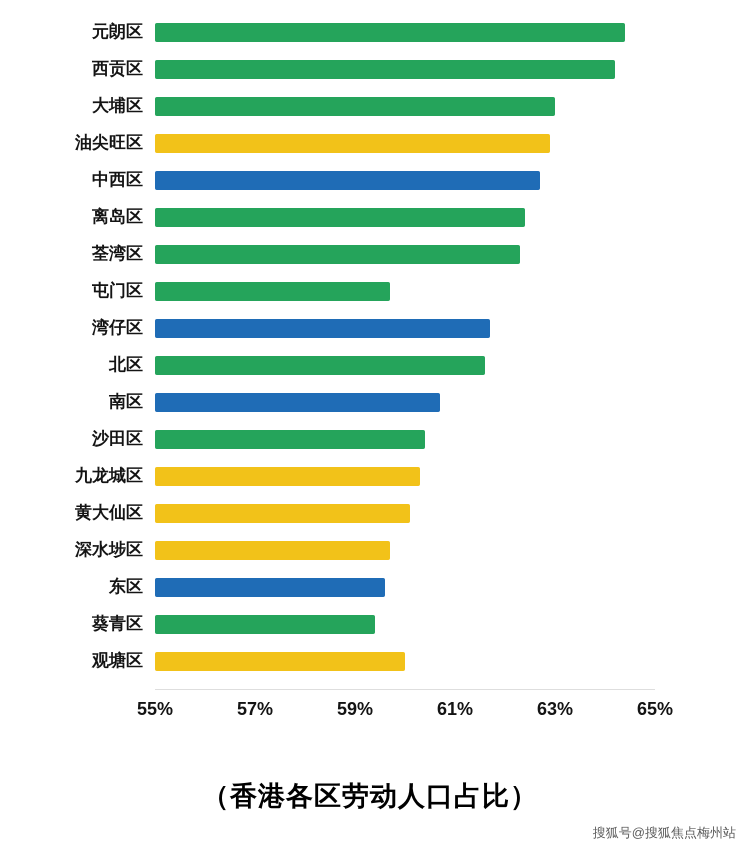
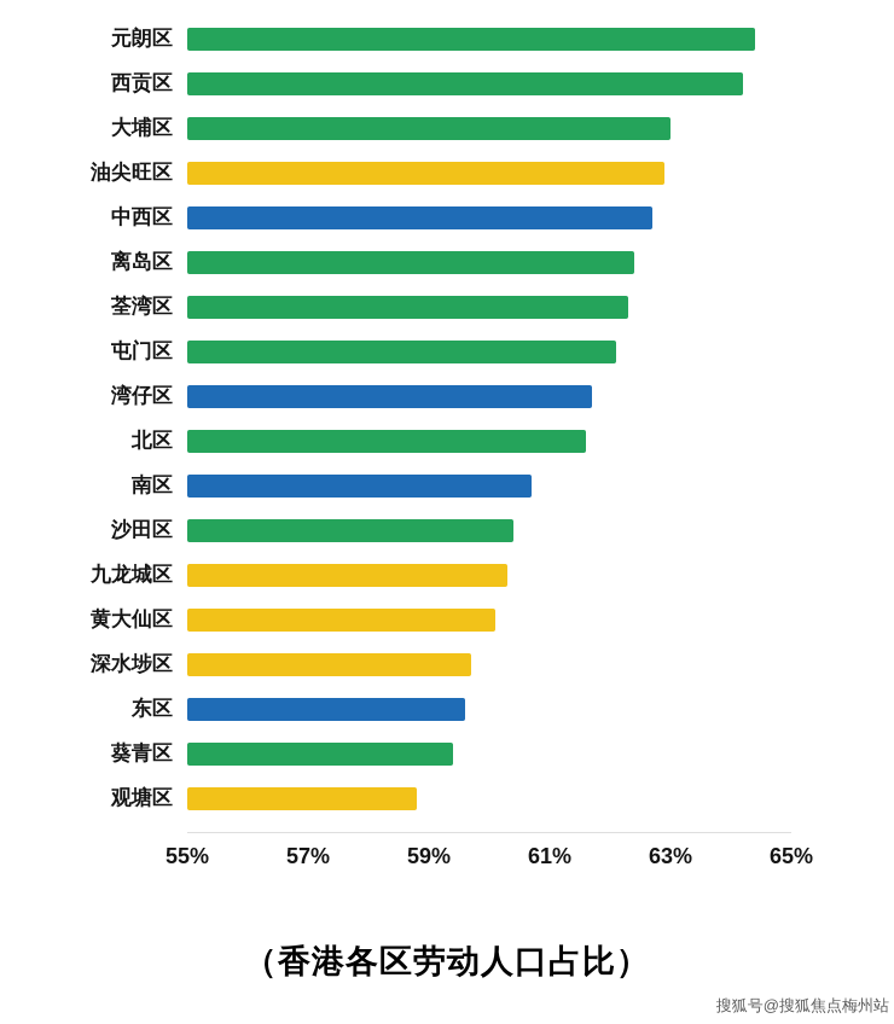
屯门区: 59.7% -> 62.1%
观塘区: 60.0% -> 58.8%
